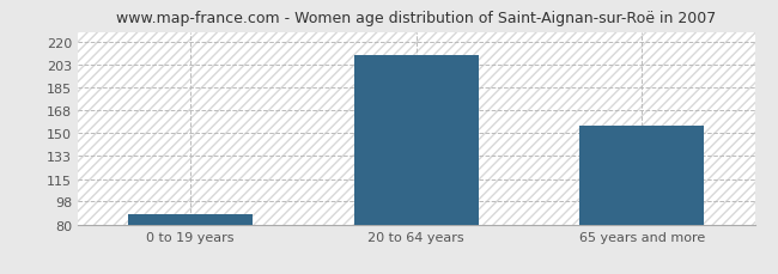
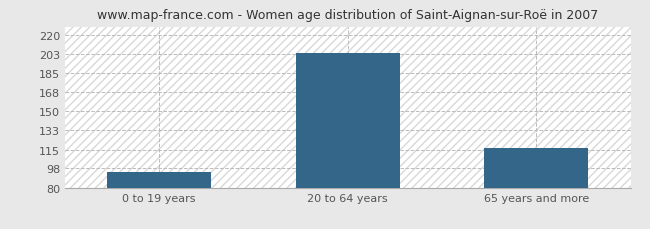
0 to 19 years: 88 -> 94
20 to 64 years: 210 -> 204
65 years and more: 156 -> 116
